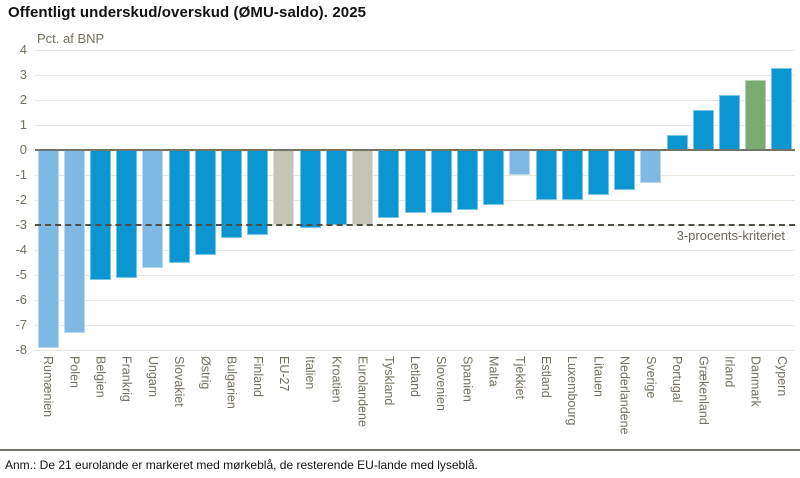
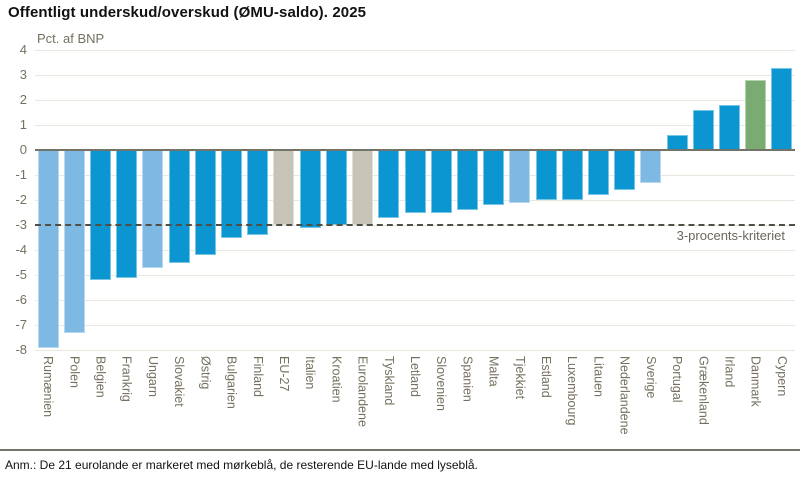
Tjekkiet: -1.0 -> -2.1
Irland: 2.2 -> 1.8
